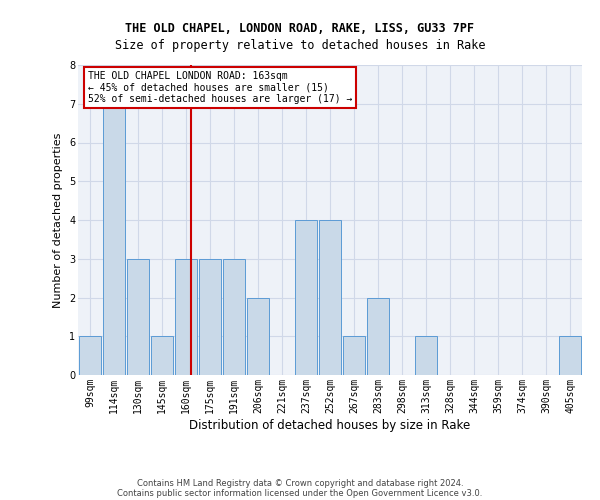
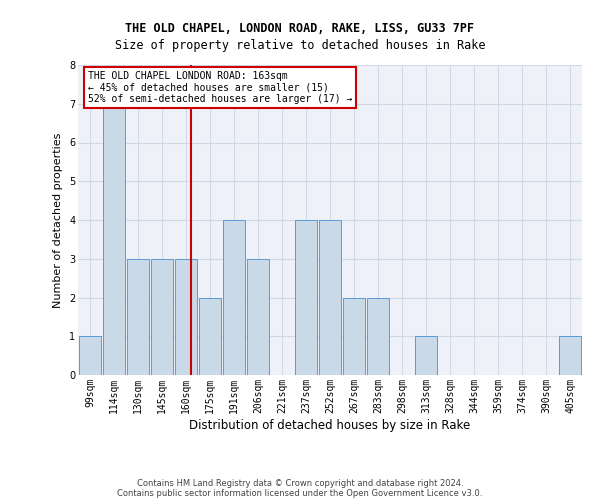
145sqm: 1 -> 3
175sqm: 3 -> 2
191sqm: 3 -> 4
206sqm: 2 -> 3
267sqm: 1 -> 2
